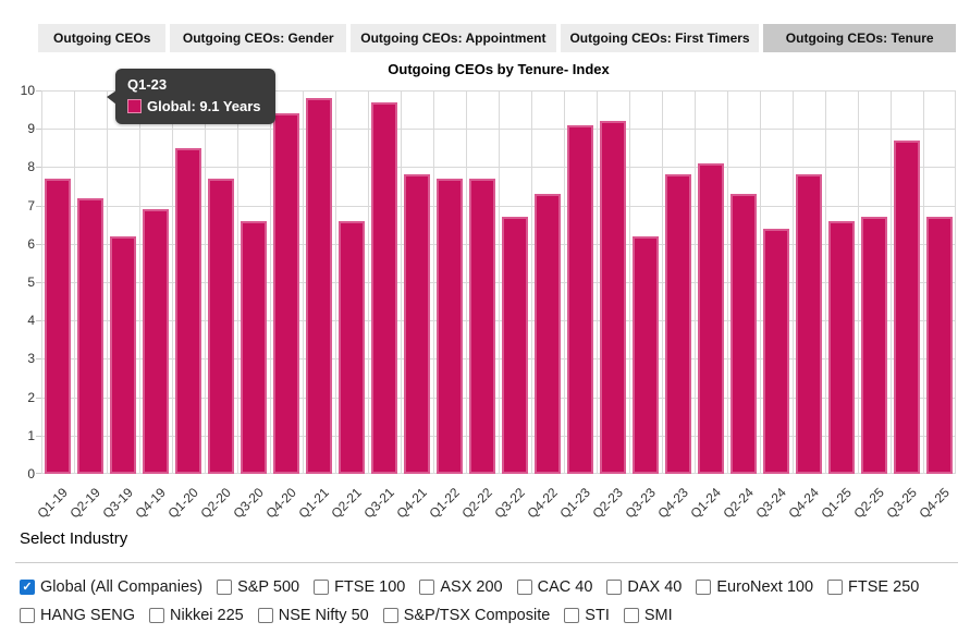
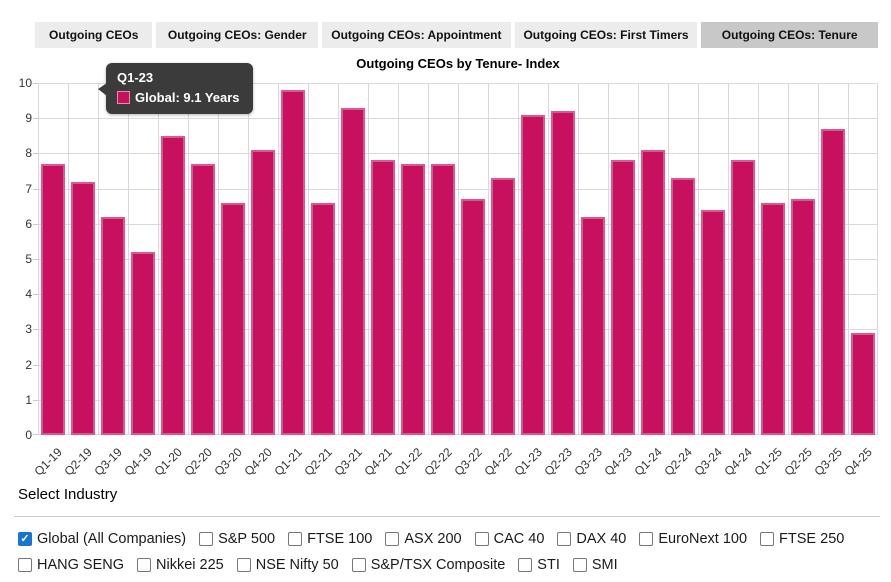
Q4-19: 6.9 -> 5.2
Q4-20: 9.4 -> 8.1
Q3-21: 9.7 -> 9.3
Q4-25: 6.7 -> 2.9
